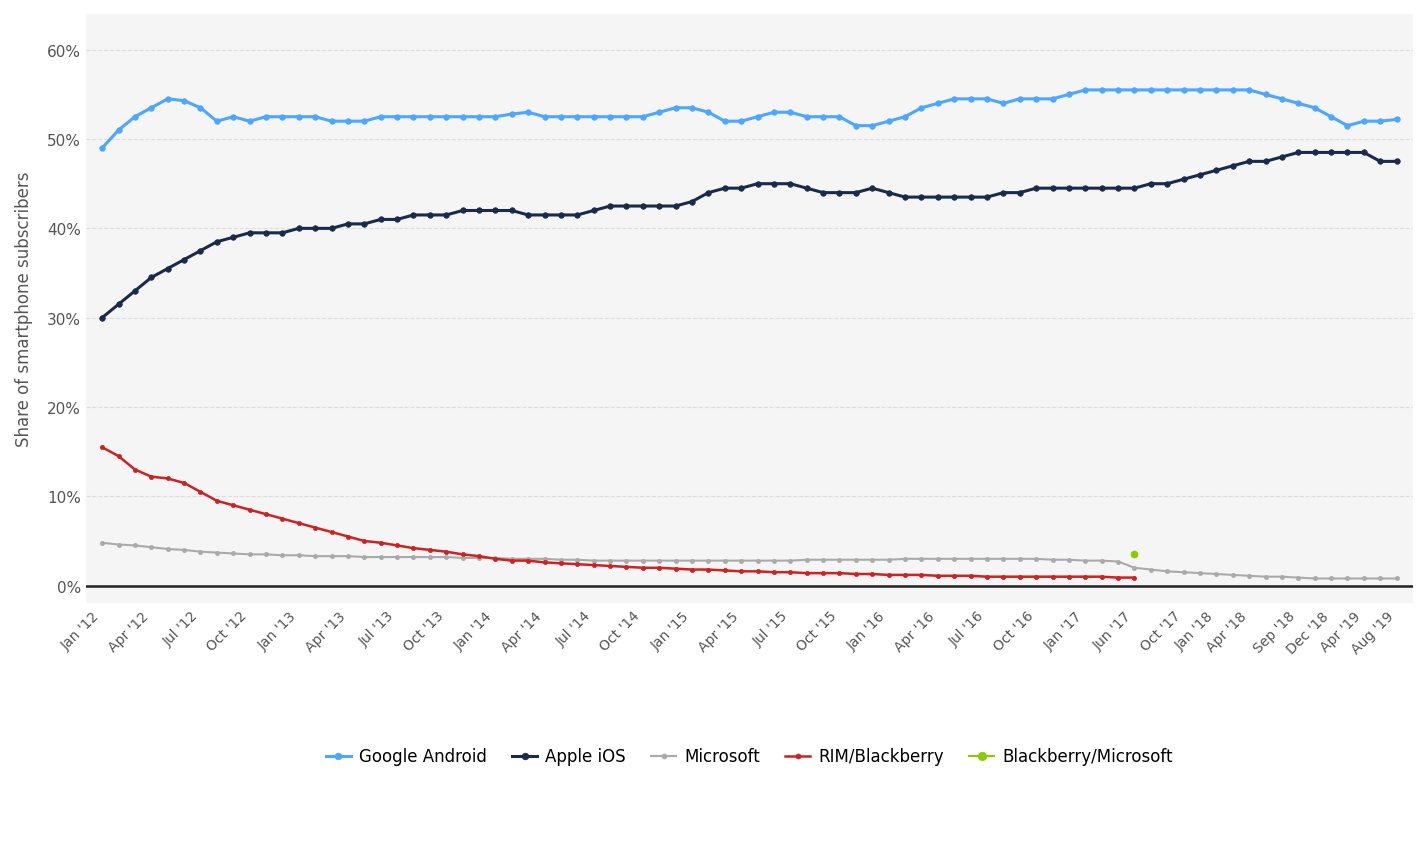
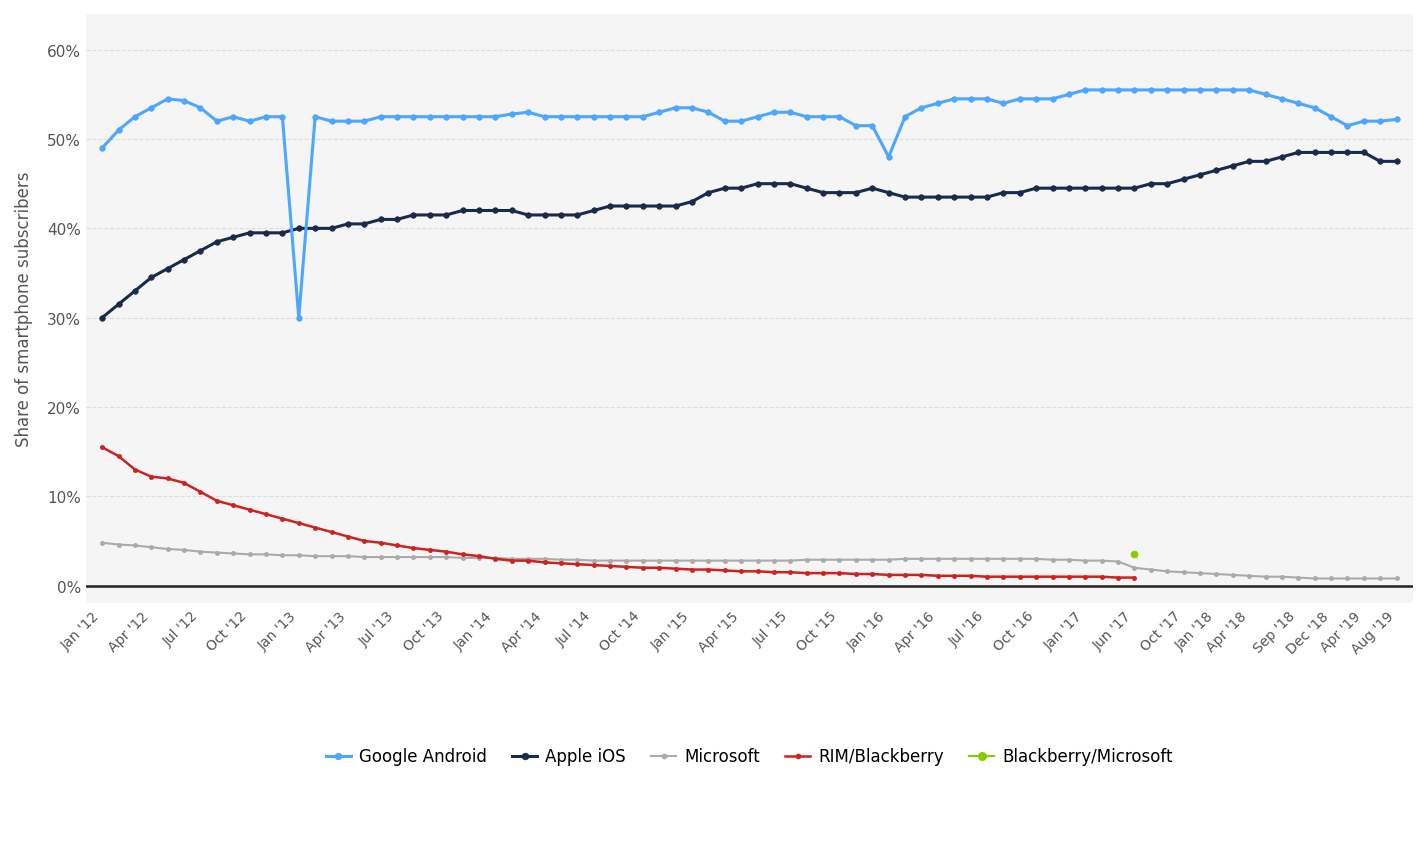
Google Android/Jan '13: 52.5% -> 30.0%
Google Android/Jan '16: 52.0% -> 48.0%
